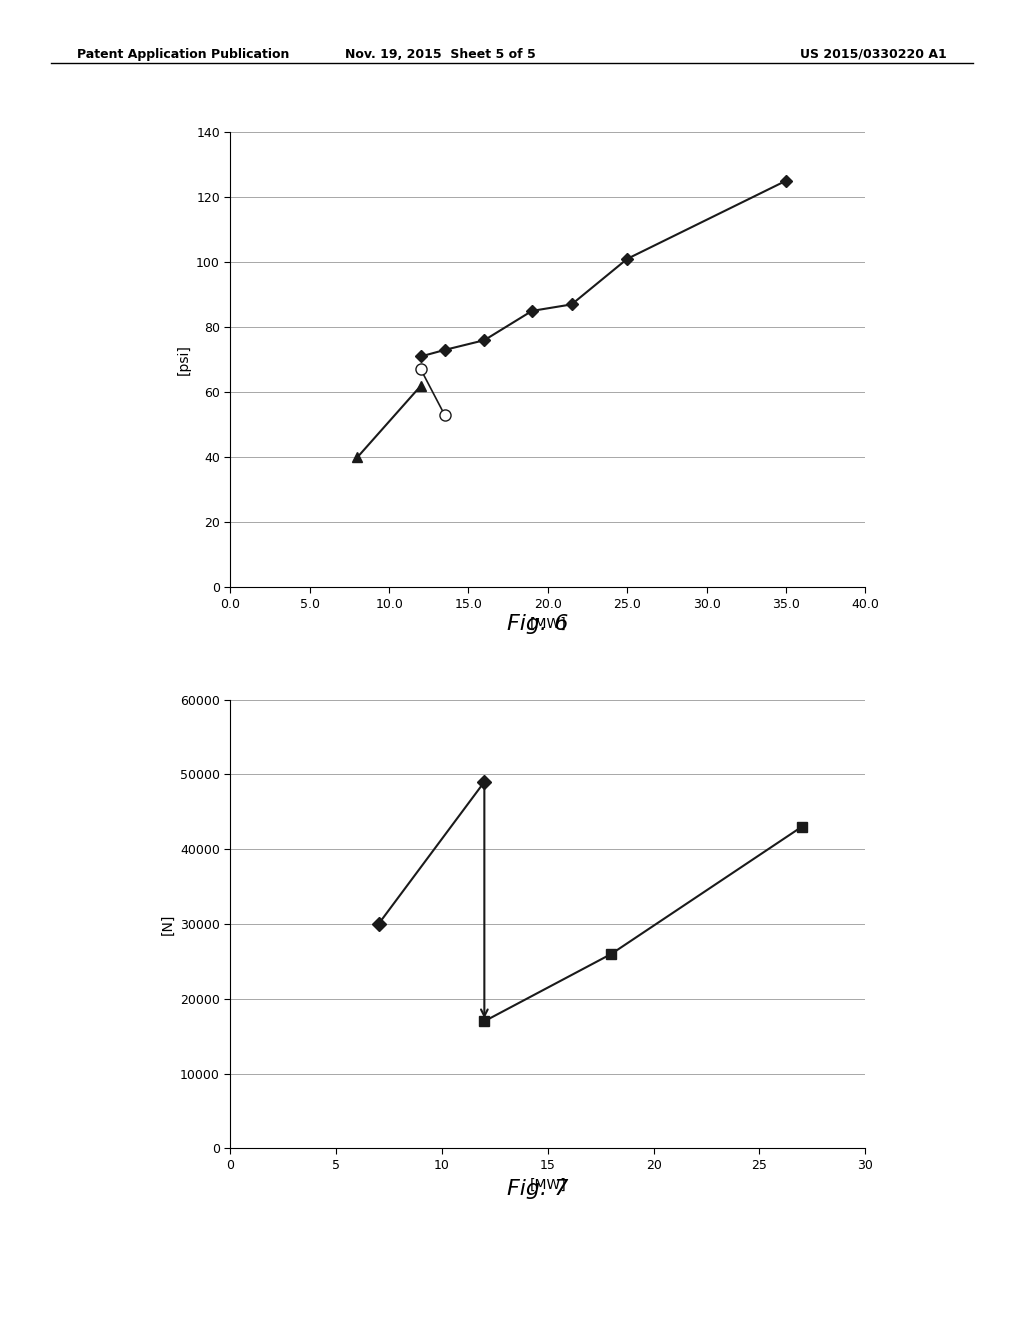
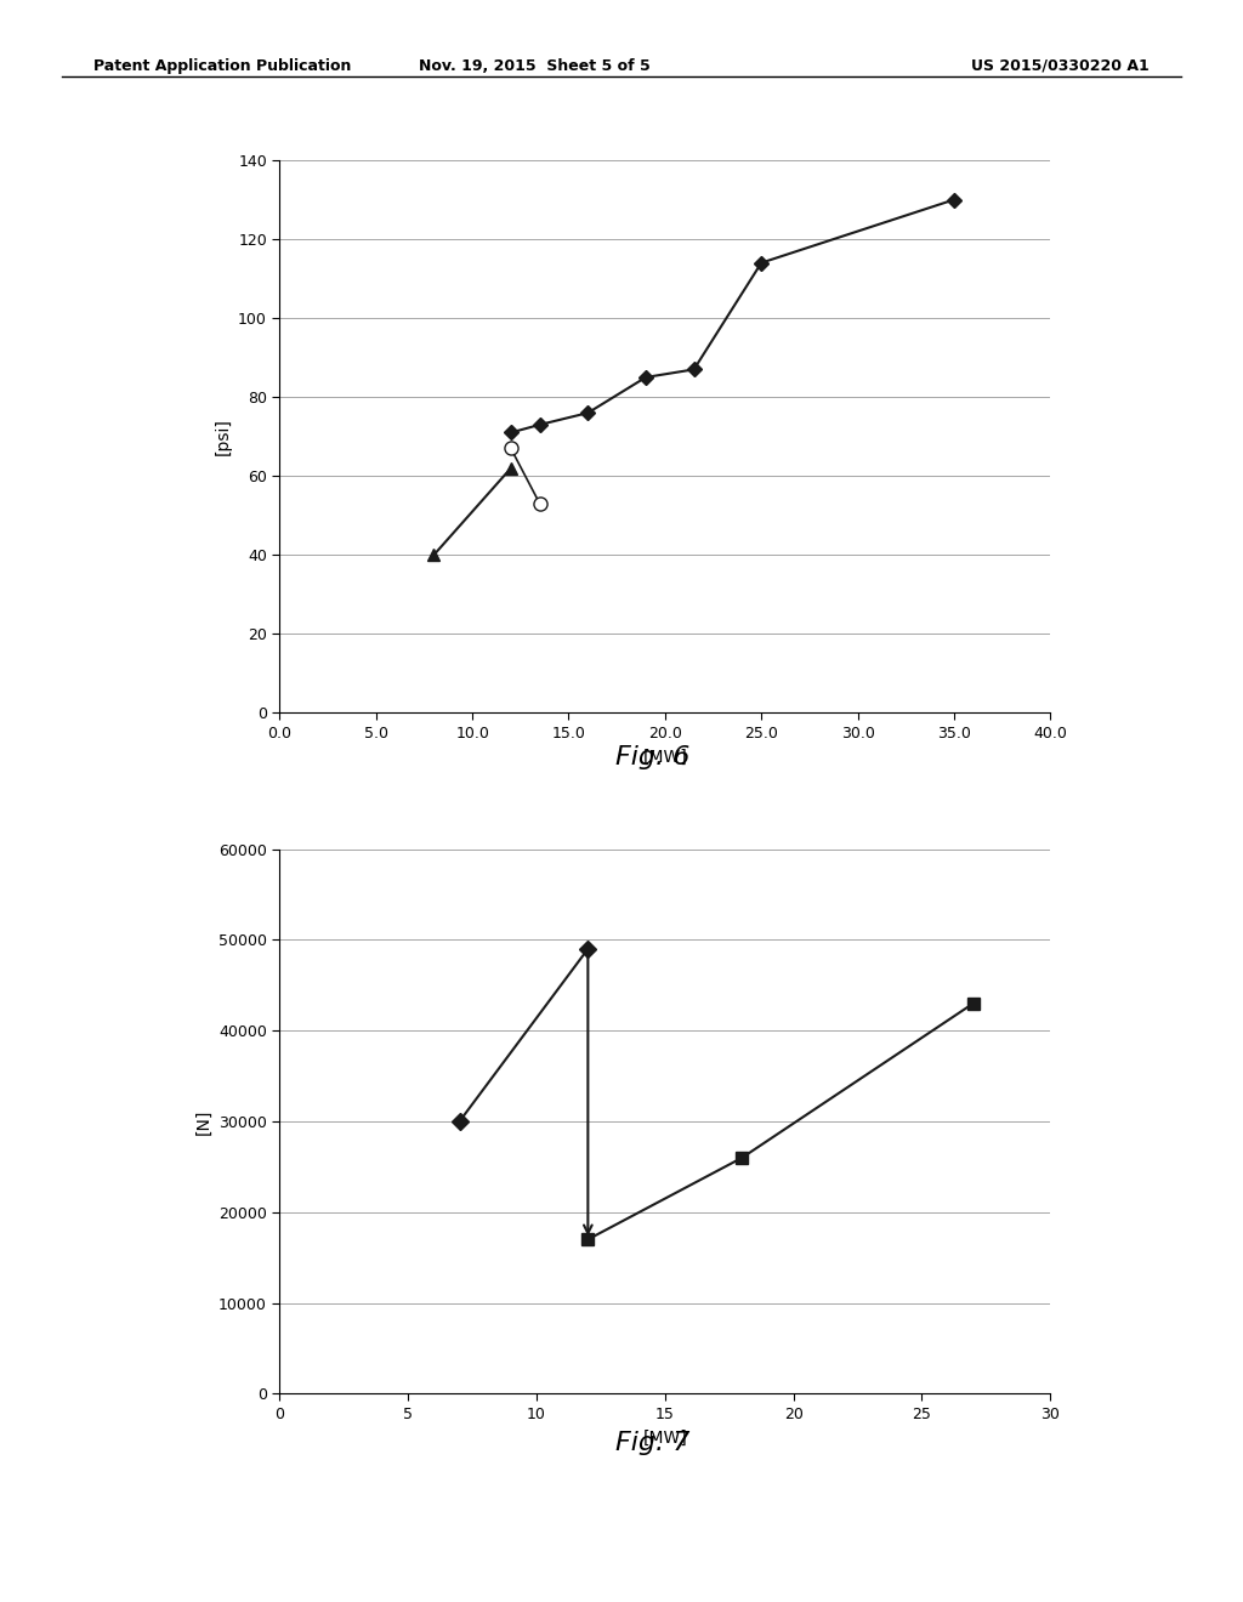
25.0: 101 -> 114
35.0: 125 -> 130
